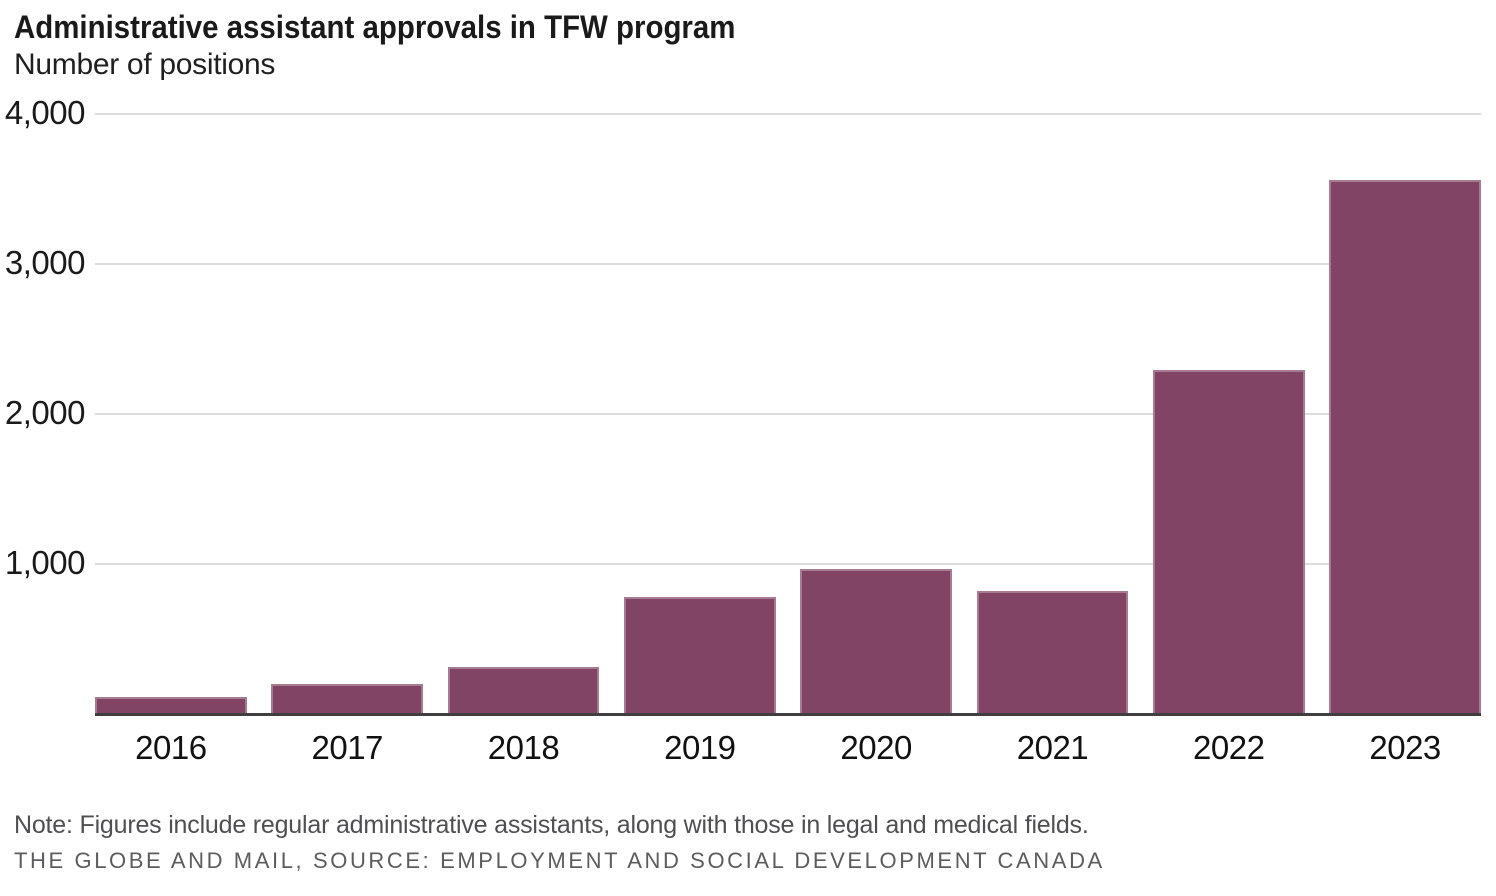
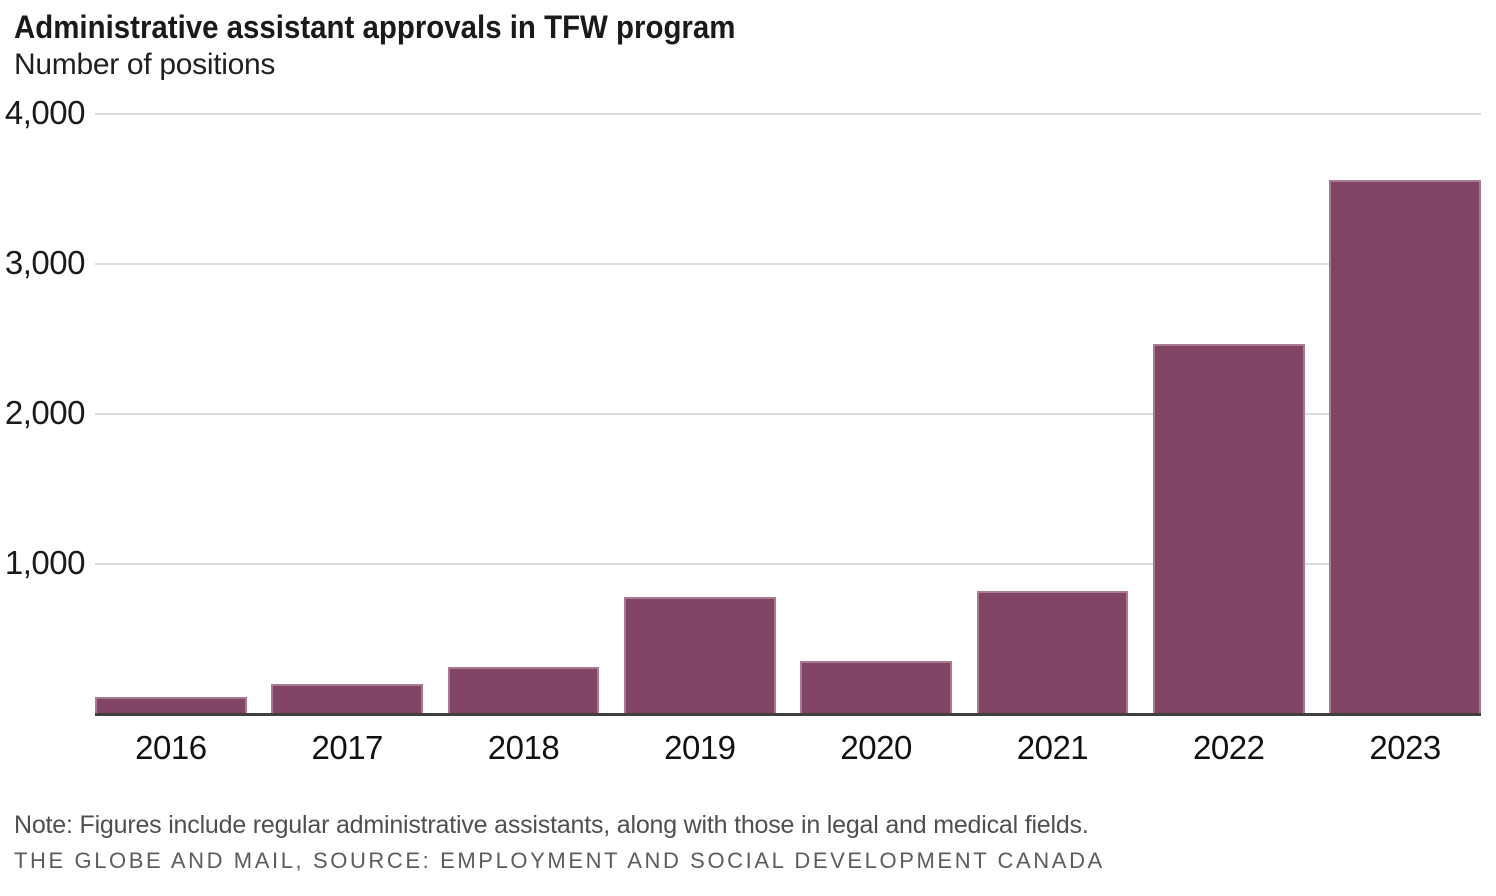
2020: 960 -> 350
2022: 2300 -> 2470
